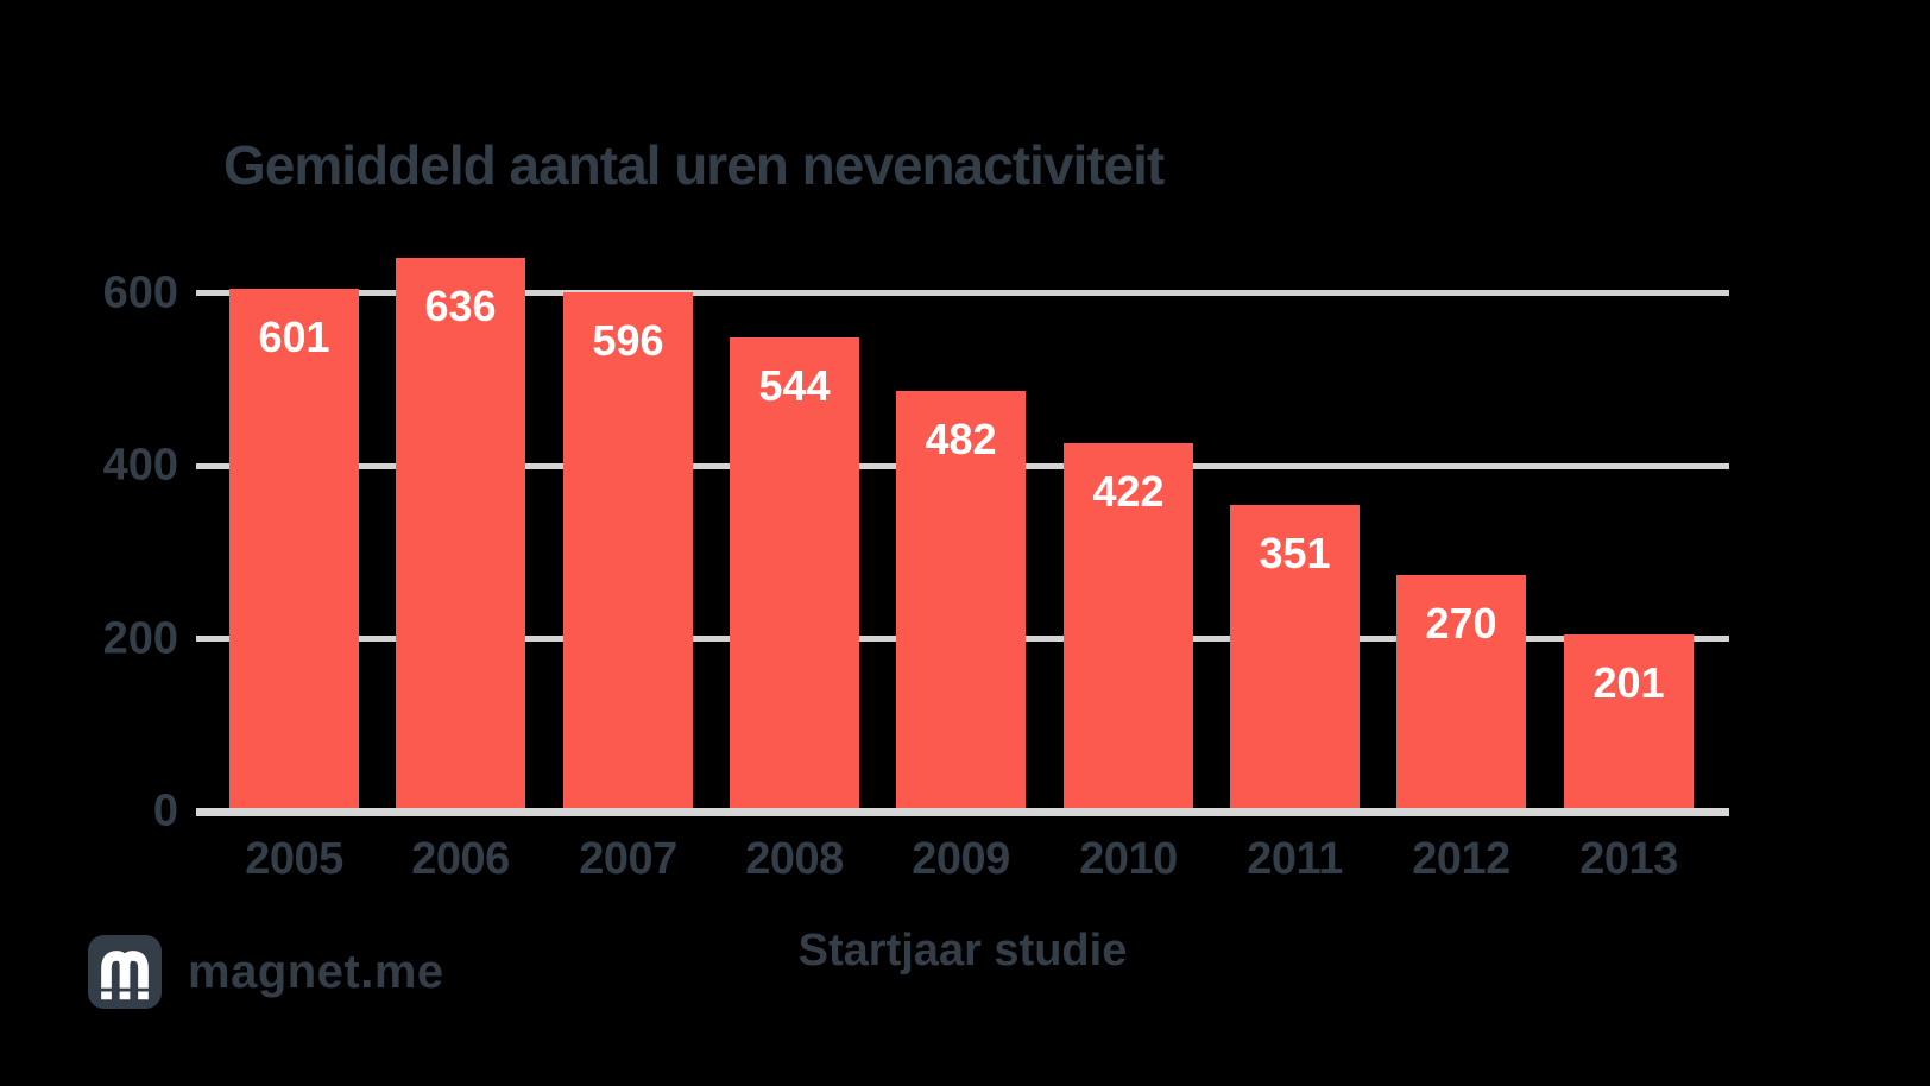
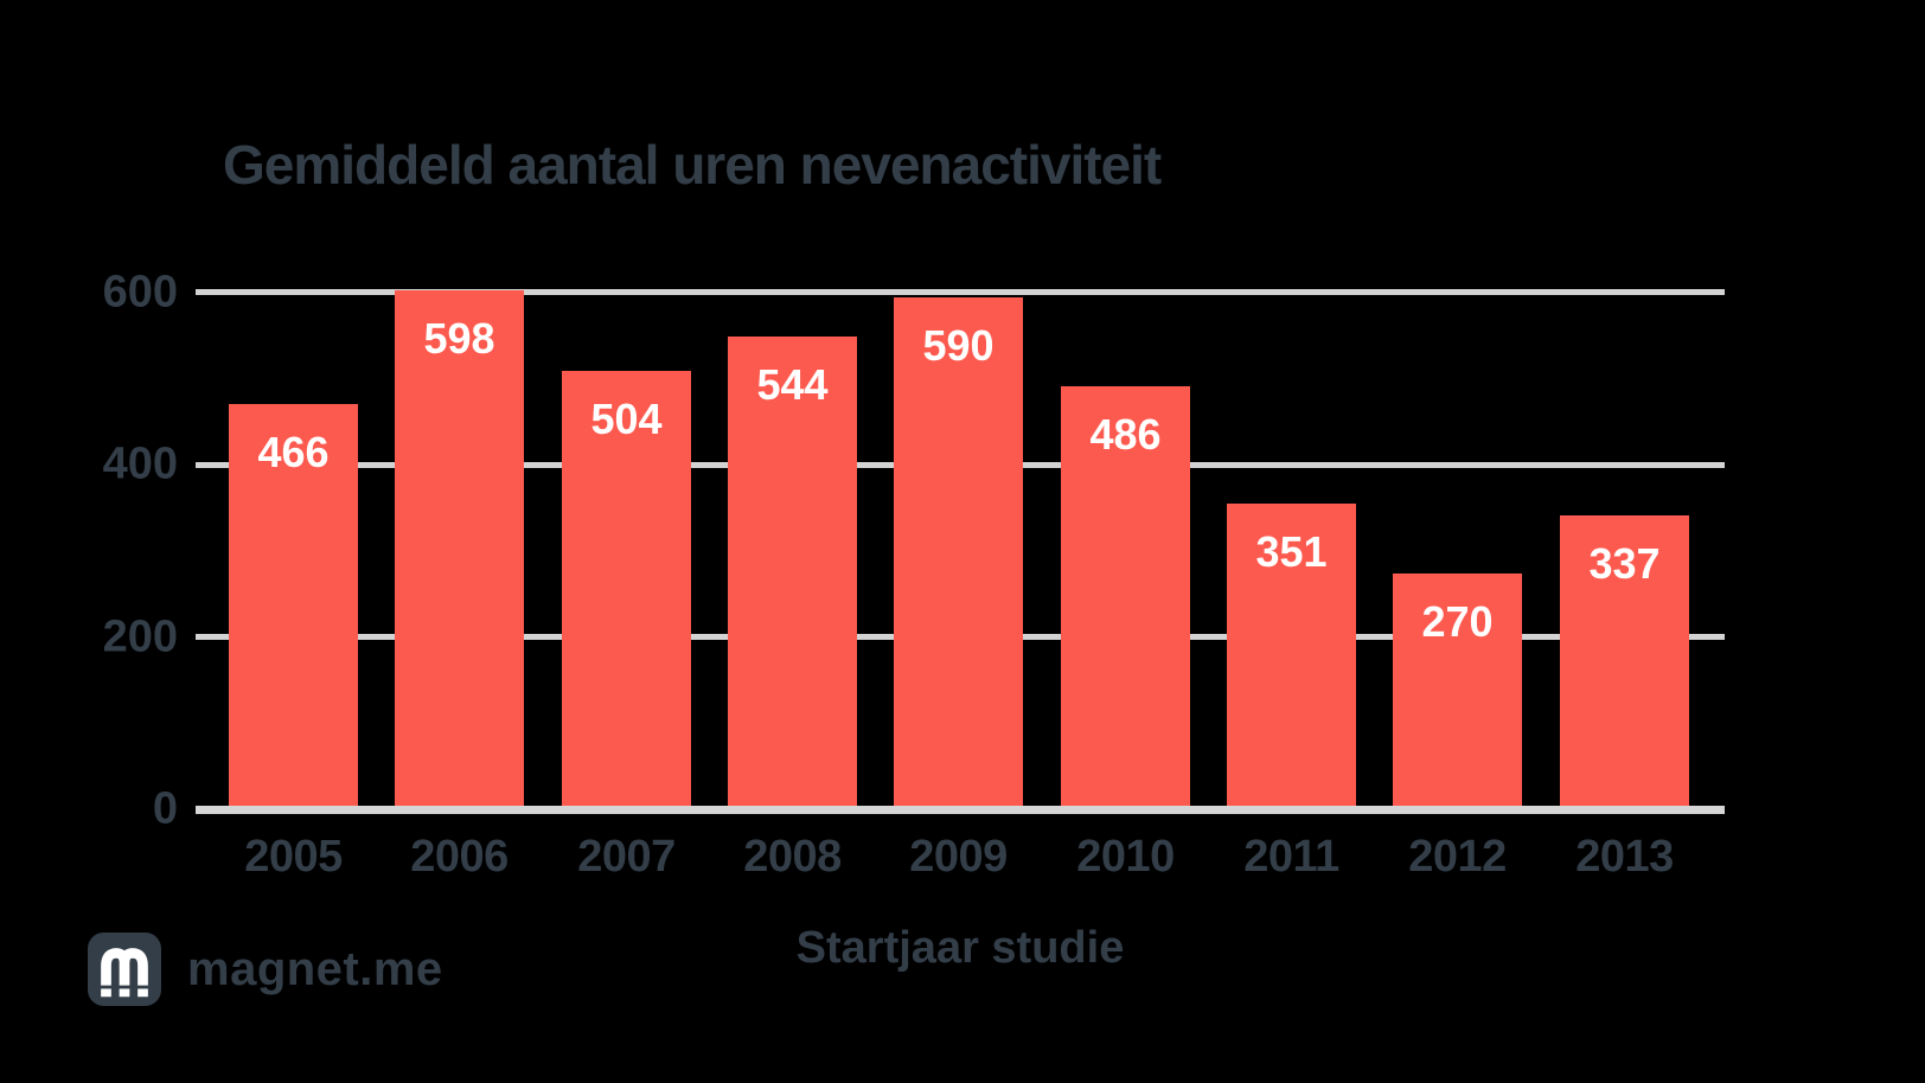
2005: 601 -> 466
2006: 636 -> 598
2007: 596 -> 504
2009: 482 -> 590
2010: 422 -> 486
2013: 201 -> 337
